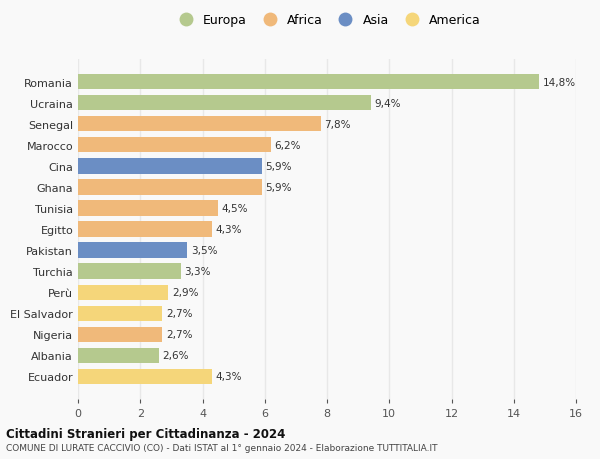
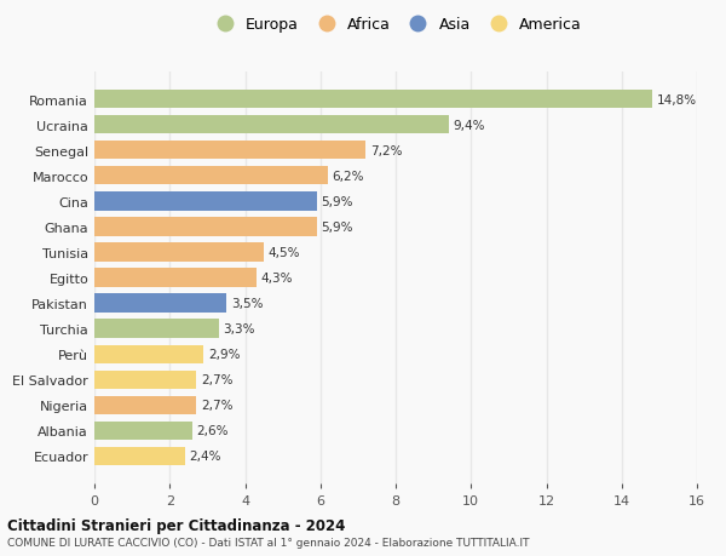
Senegal: 7,8% -> 7,2%
Ecuador: 4,3% -> 2,4%
